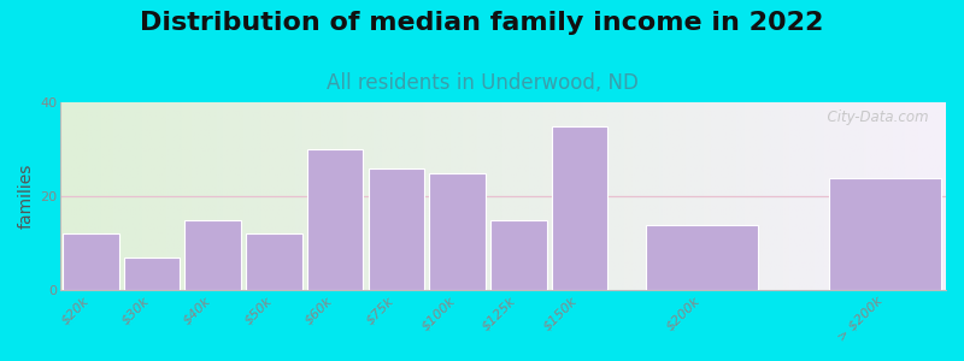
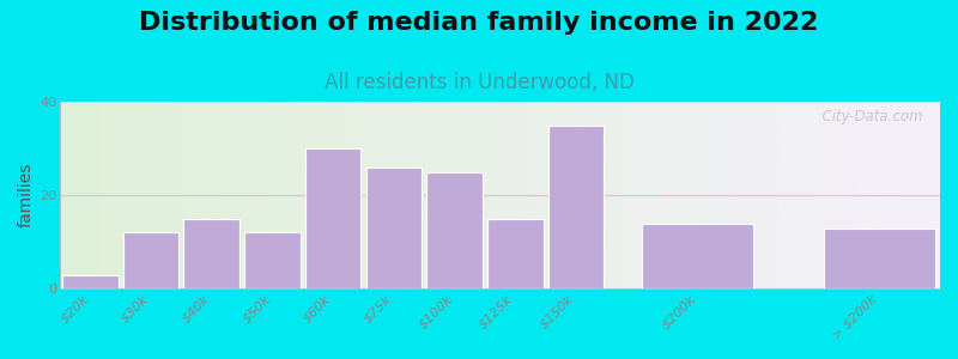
$20k: 12 -> 3
$30k: 7 -> 12
> $200k: 24 -> 13
